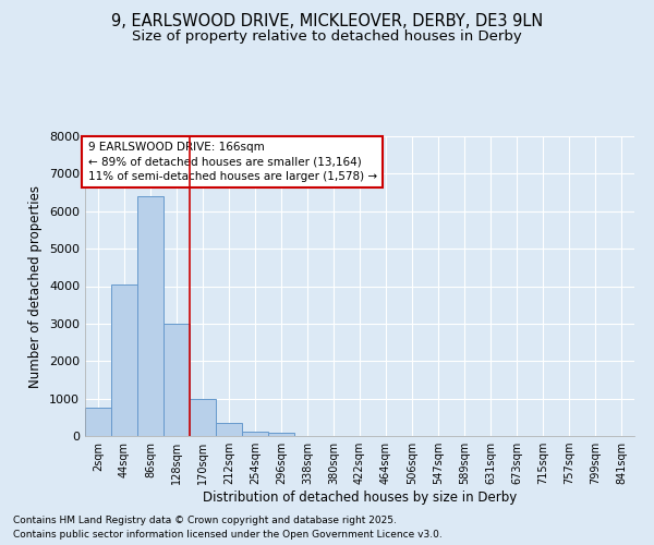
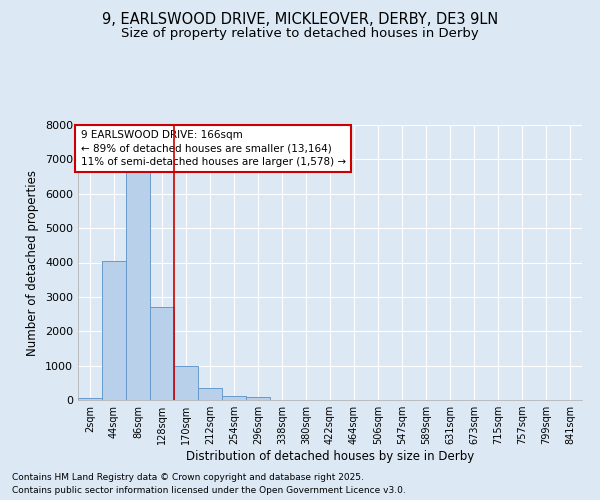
2sqm: 750 -> 50
86sqm: 6400 -> 6700
128sqm: 3000 -> 2700
